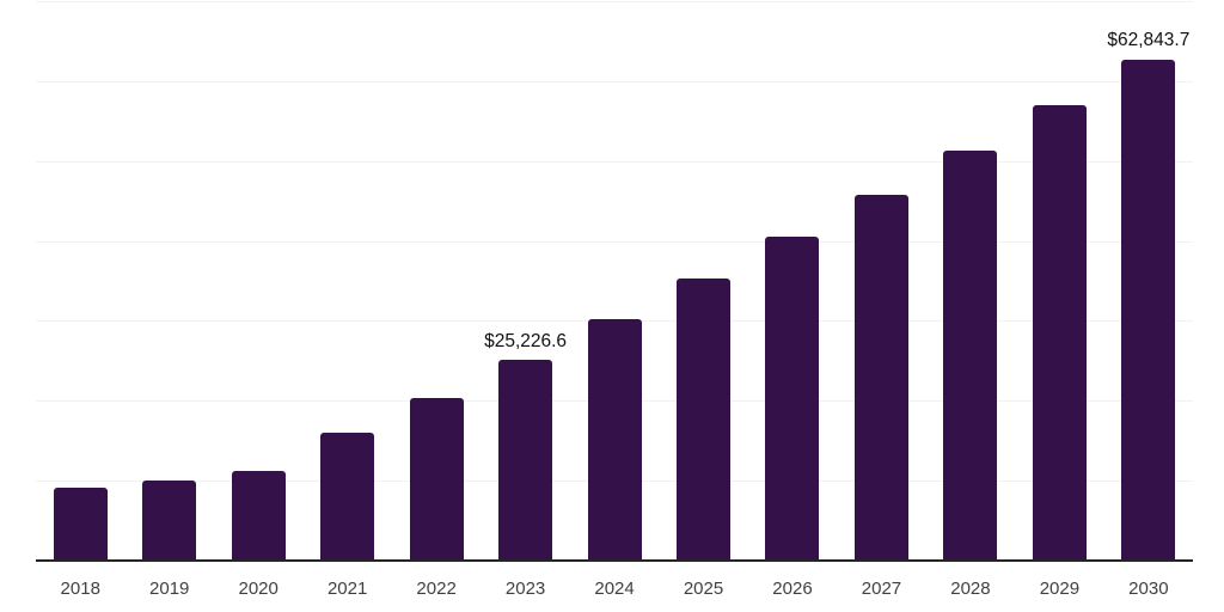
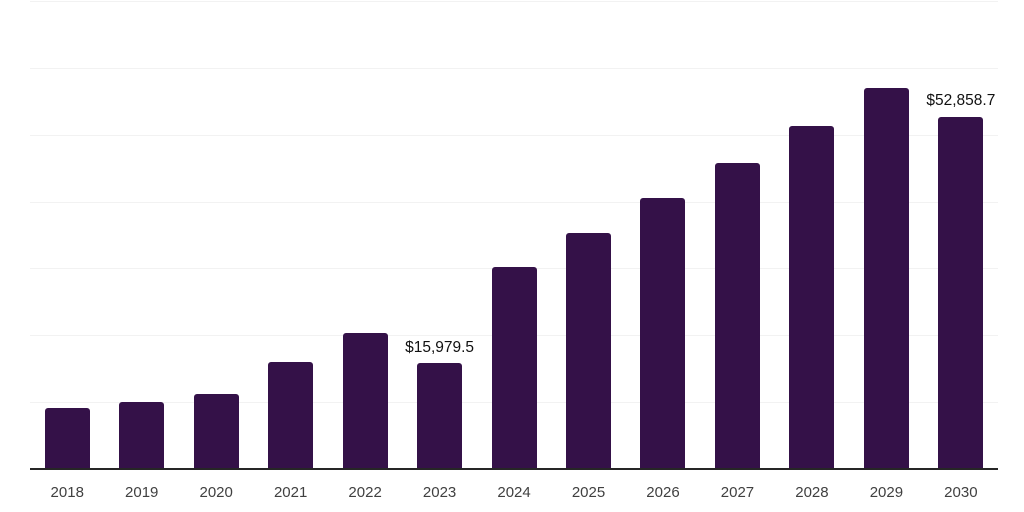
2023: $25,226.6 -> $15,979.5
2030: $62,843.7 -> $52,858.7
